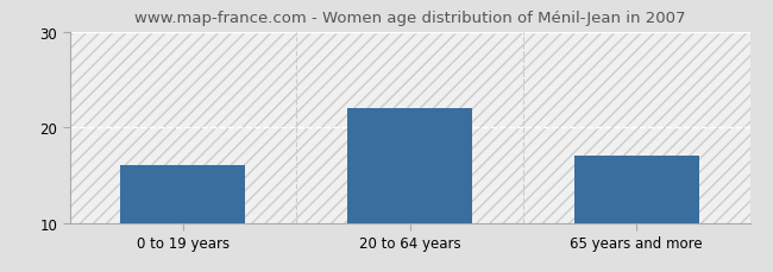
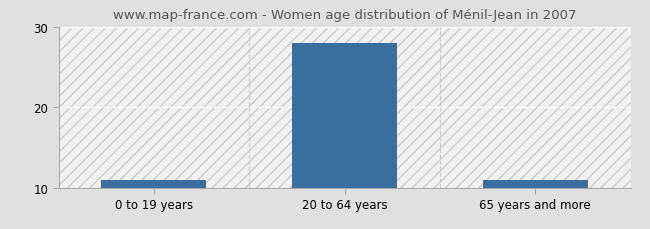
0 to 19 years: 16 -> 11
20 to 64 years: 22 -> 28
65 years and more: 17 -> 11
